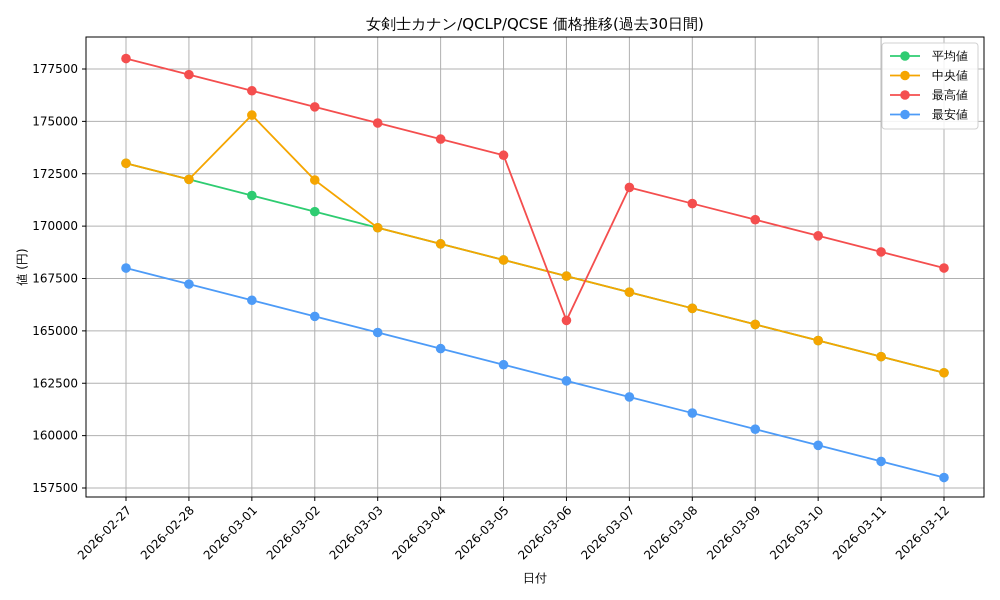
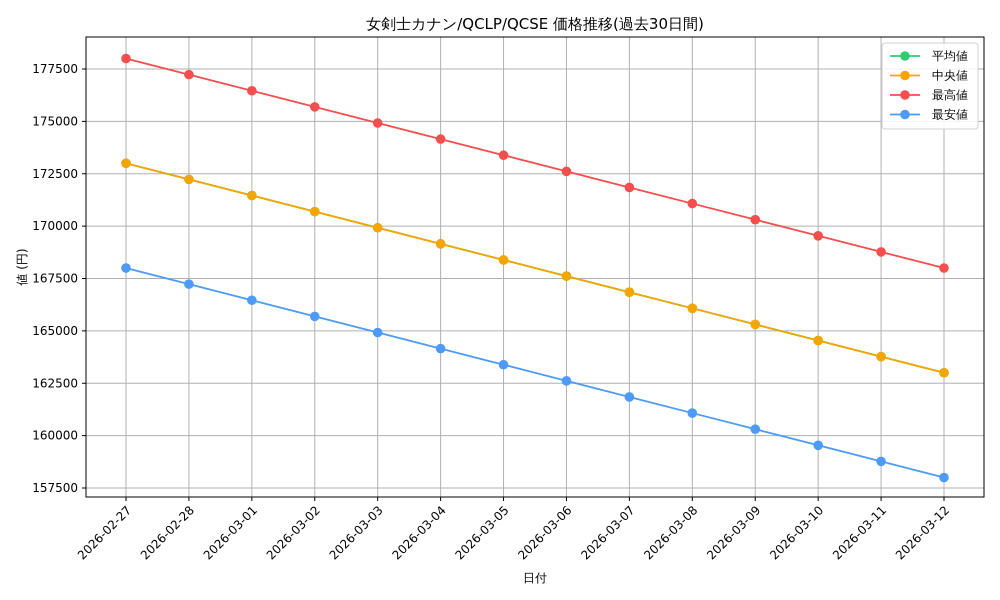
中央値/2026-03-01: 175300 -> 171500
中央値/2026-03-02: 172200 -> 170700
最高値/2026-03-06: 165500 -> 172600
